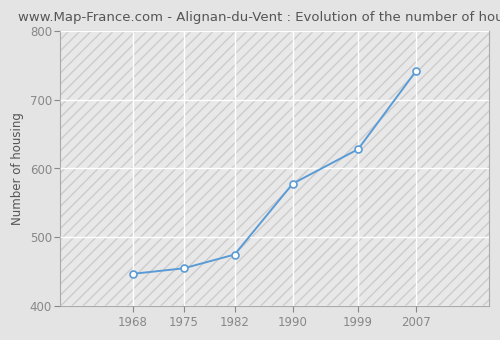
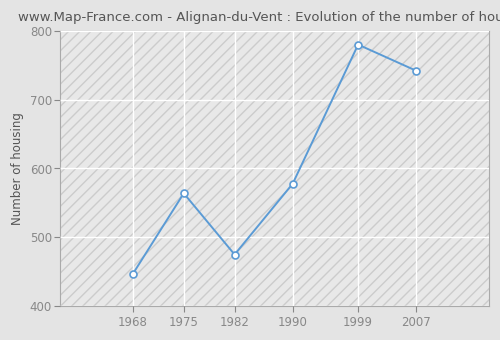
1975: 455 -> 564
1999: 628 -> 780
